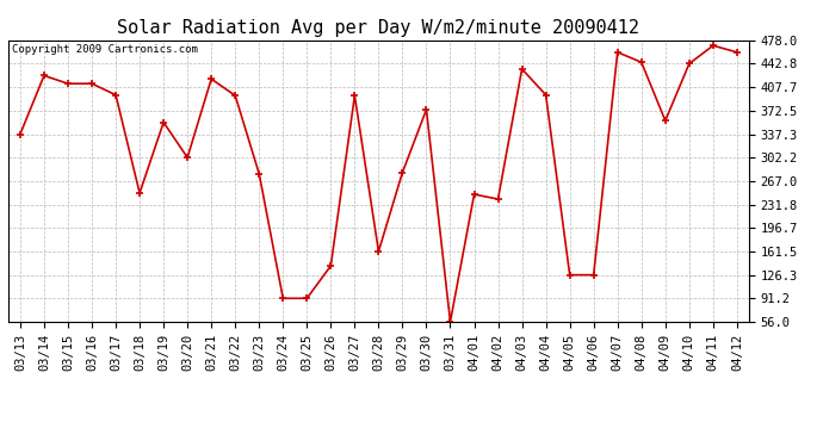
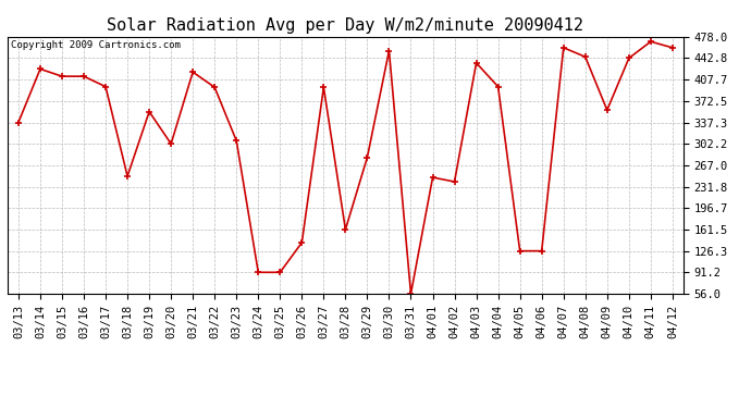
03/23: 278 -> 307
03/30: 374 -> 455
